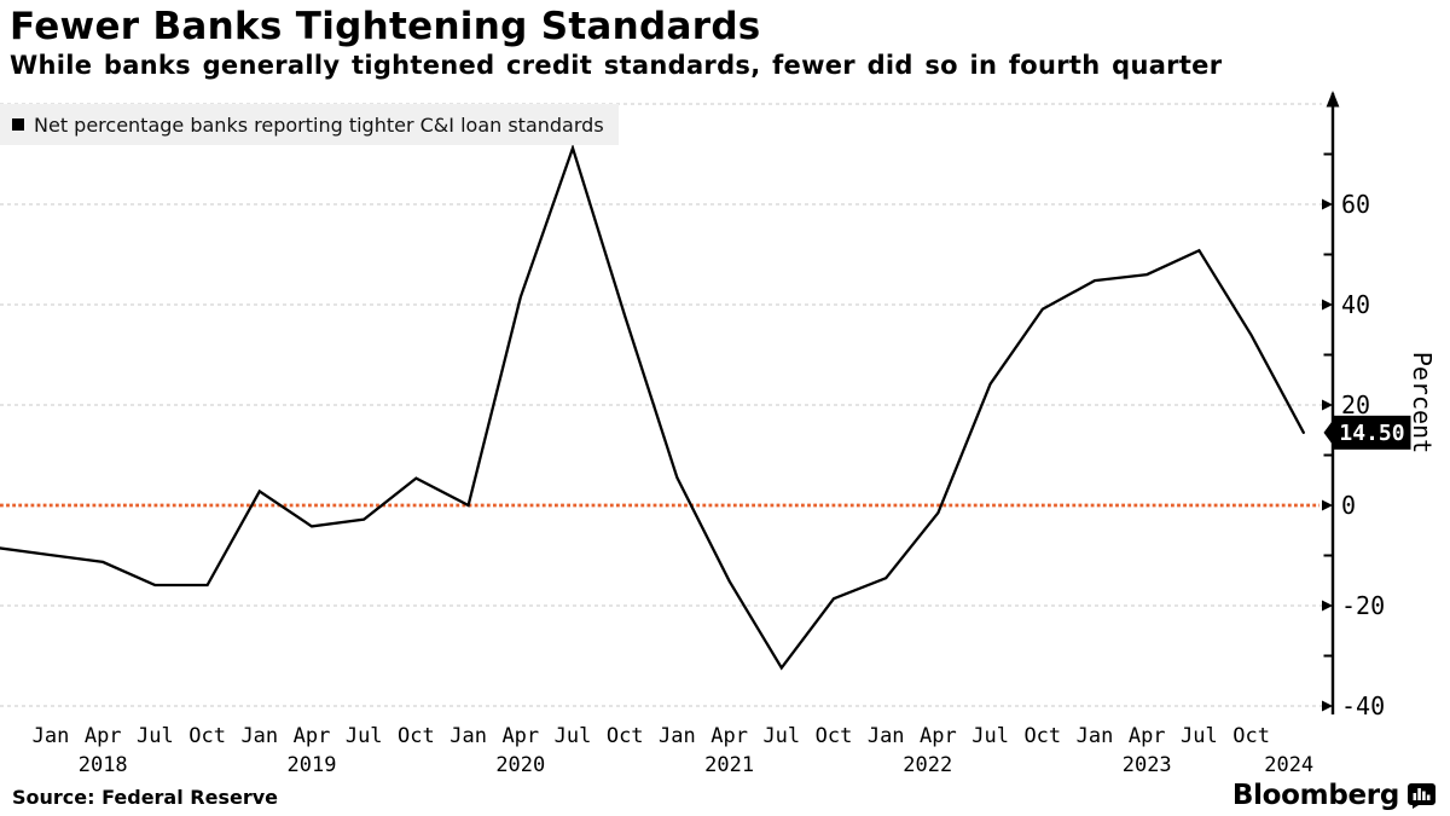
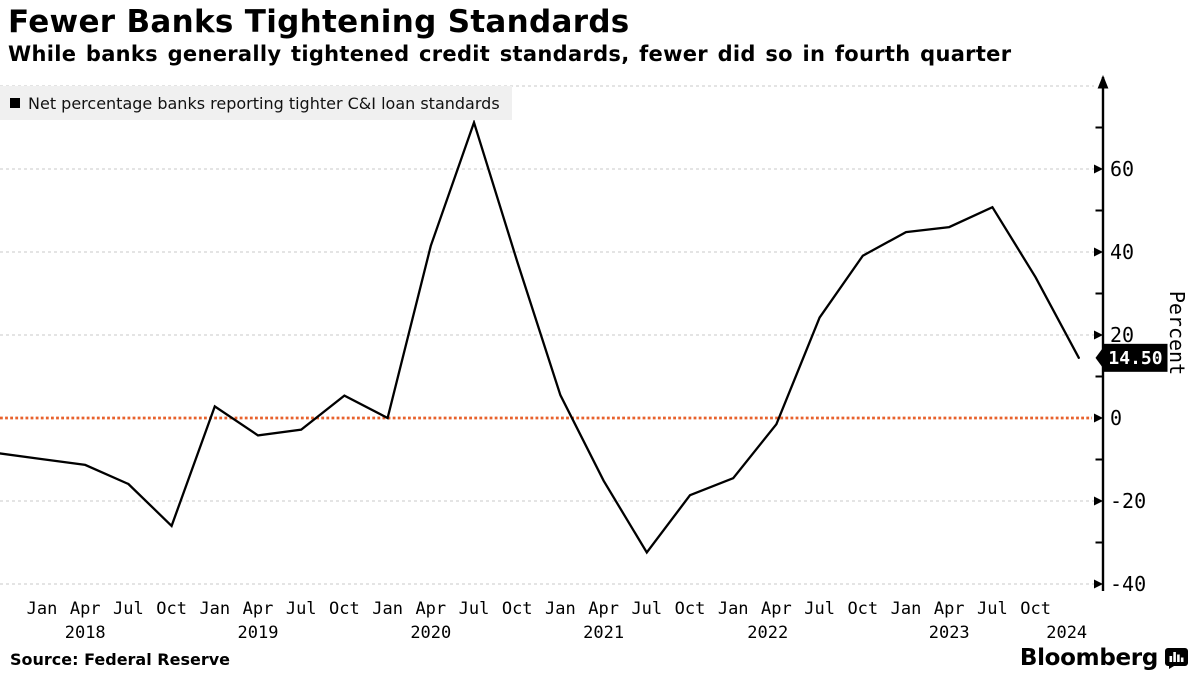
Oct 2018: -16 -> -26
